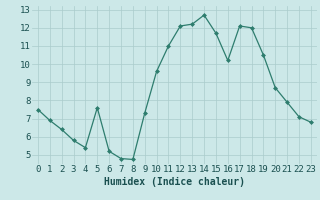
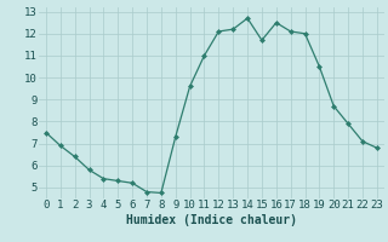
5: 7.6 -> 5.3
16: 10.2 -> 12.5
